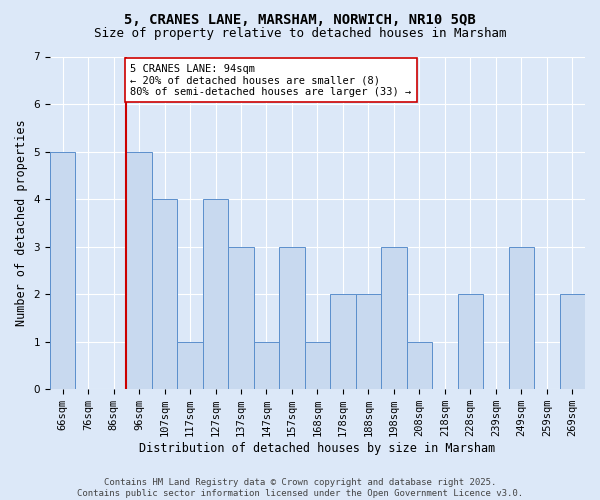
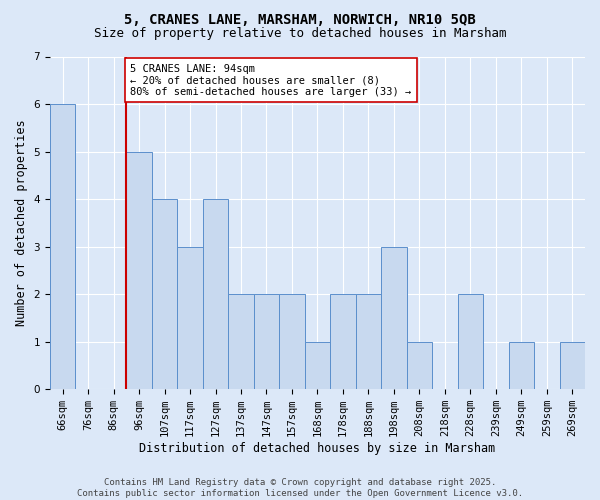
66sqm: 5 -> 6
117sqm: 1 -> 3
137sqm: 3 -> 2
147sqm: 1 -> 2
157sqm: 3 -> 2
249sqm: 3 -> 1
269sqm: 2 -> 1
